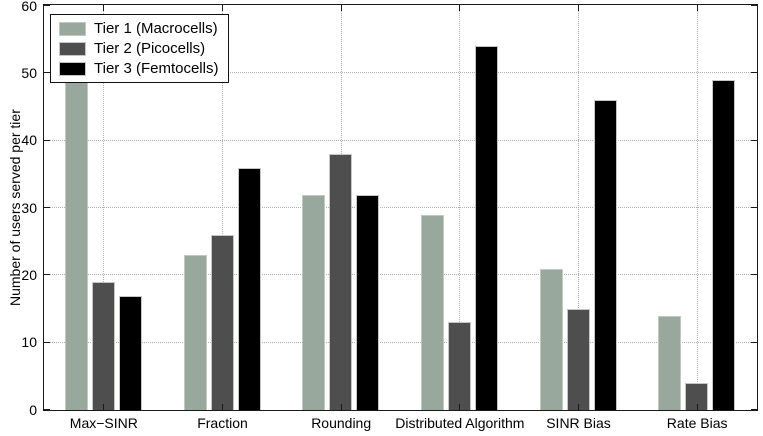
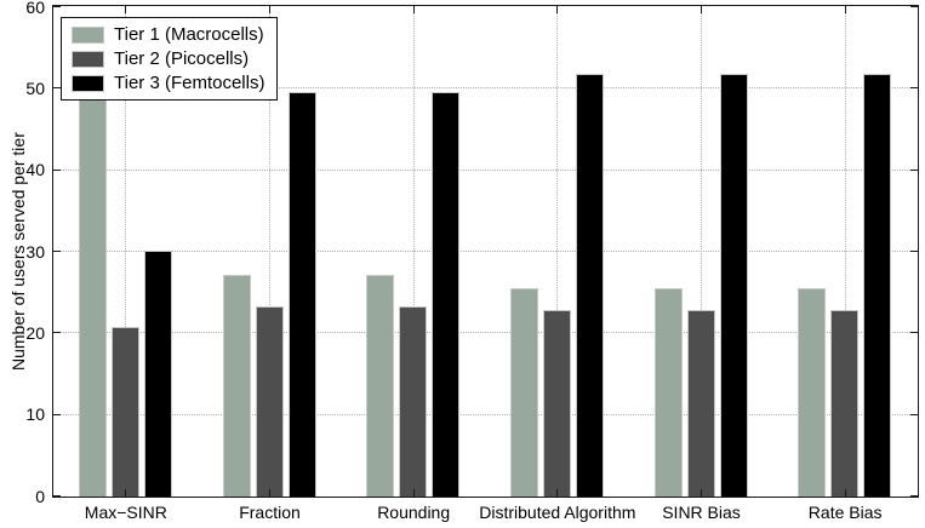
Tier 1 (Macrocells)/Max−SINR: 54 -> 49
Tier 2 (Picocells)/Max−SINR: 19 -> 21
Tier 3 (Femtocells)/Max−SINR: 17 -> 30
Tier 1 (Macrocells)/Fraction: 23 -> 27
Tier 2 (Picocells)/Fraction: 26 -> 23
Tier 3 (Femtocells)/Fraction: 36 -> 50
Tier 1 (Macrocells)/Rounding: 32 -> 27
Tier 2 (Picocells)/Rounding: 38 -> 23
Tier 3 (Femtocells)/Rounding: 32 -> 50
Tier 1 (Macrocells)/Distributed Algorithm: 29 -> 26
Tier 2 (Picocells)/Distributed Algorithm: 13 -> 23
Tier 3 (Femtocells)/Distributed Algorithm: 54 -> 52
Tier 1 (Macrocells)/SINR Bias: 21 -> 26
Tier 2 (Picocells)/SINR Bias: 15 -> 23
Tier 3 (Femtocells)/SINR Bias: 46 -> 52
Tier 1 (Macrocells)/Rate Bias: 14 -> 26
Tier 2 (Picocells)/Rate Bias: 4 -> 23
Tier 3 (Femtocells)/Rate Bias: 49 -> 52
